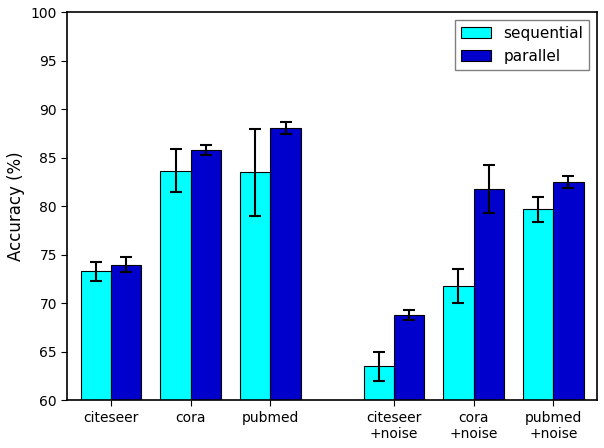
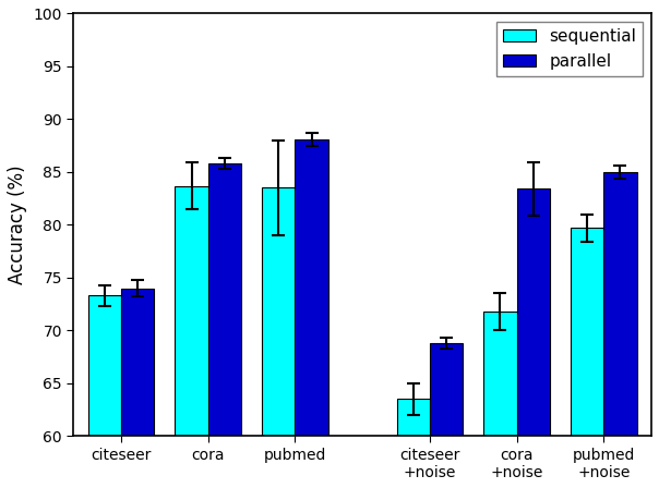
parallel/cora +noise: 81.8 -> 83.4
parallel/pubmed +noise: 82.5 -> 85.0
